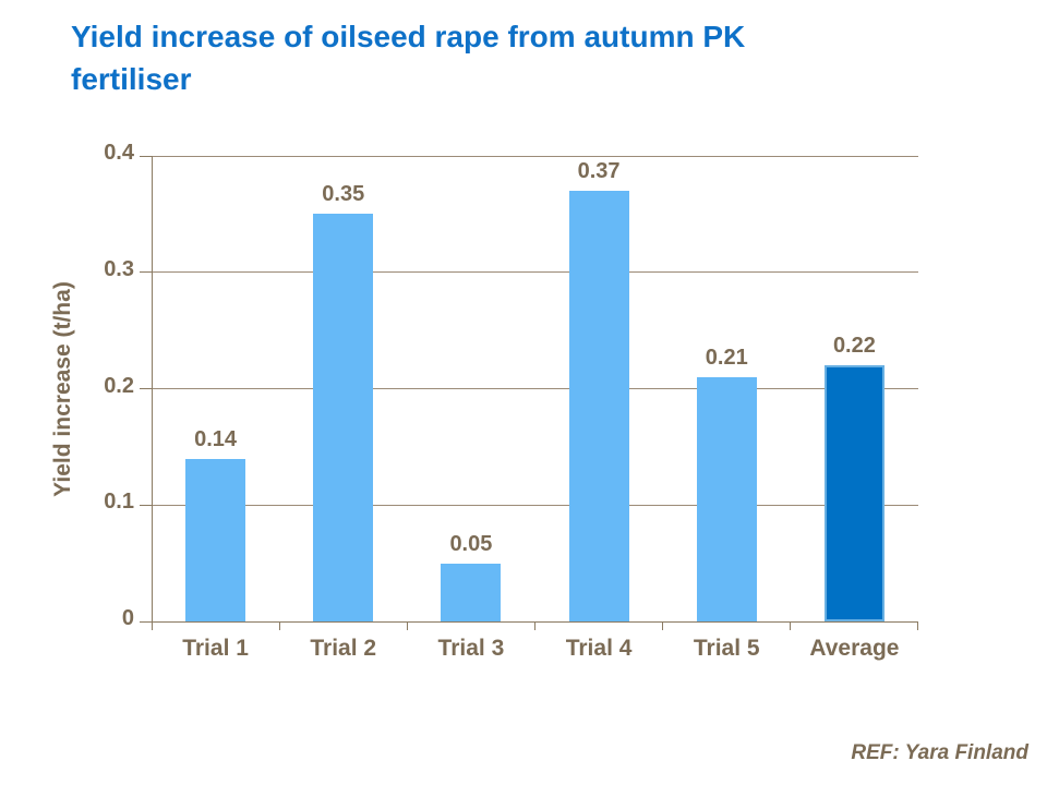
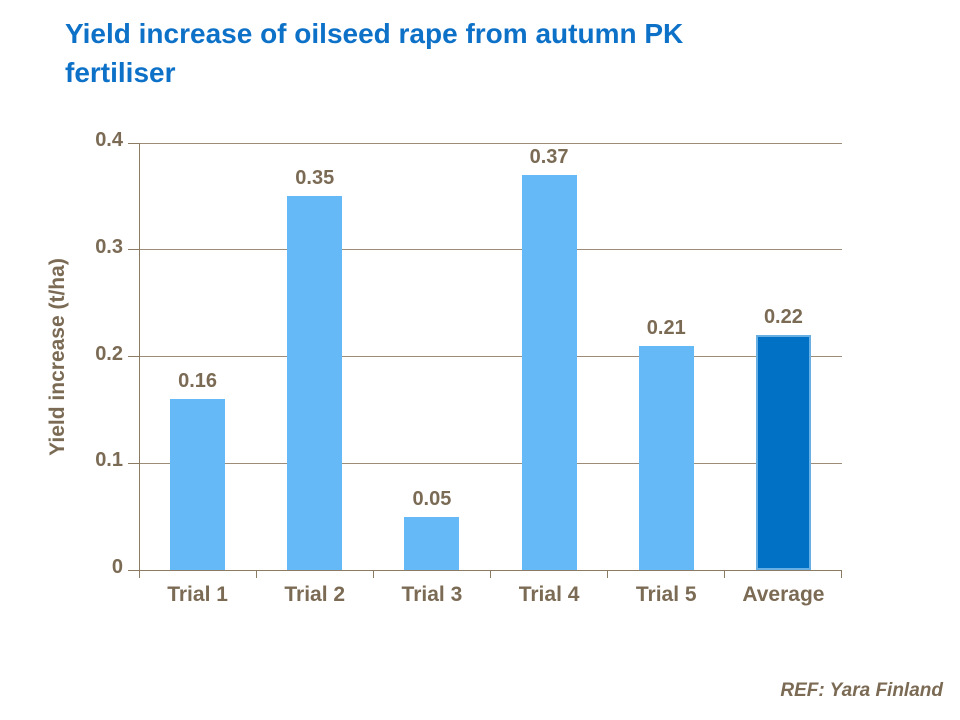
Trial 1: 0.14 -> 0.16
